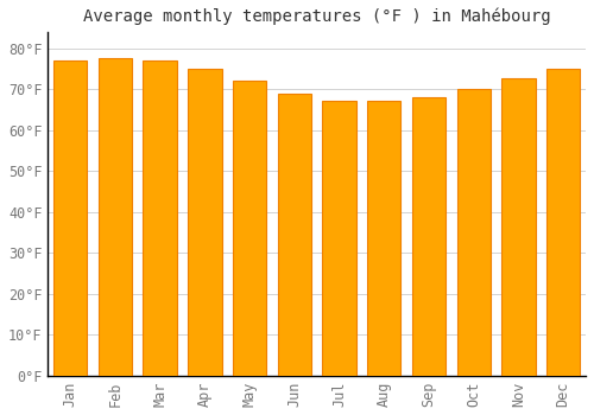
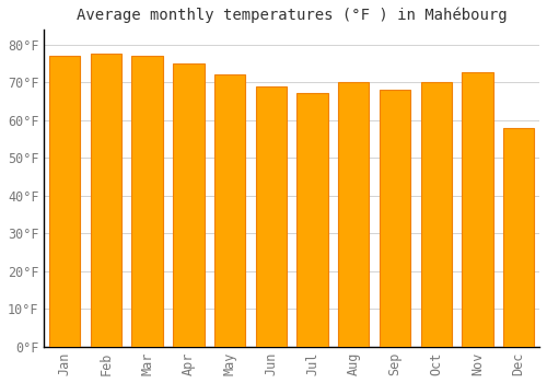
Aug: 67.0°F -> 70.0°F
Dec: 75.0°F -> 58.0°F
